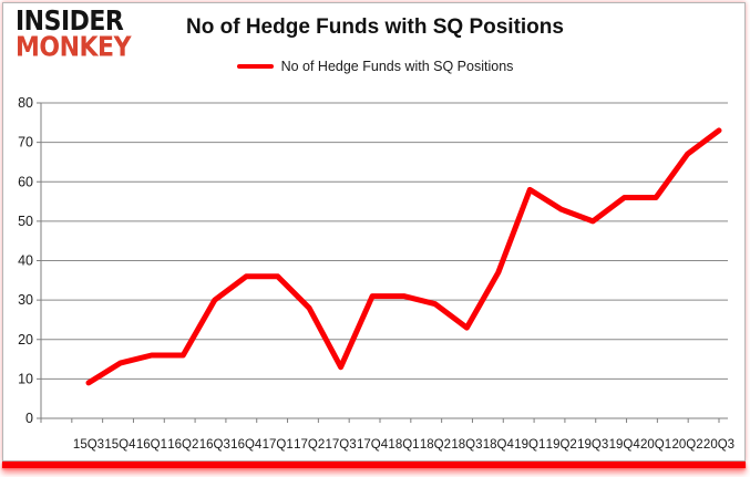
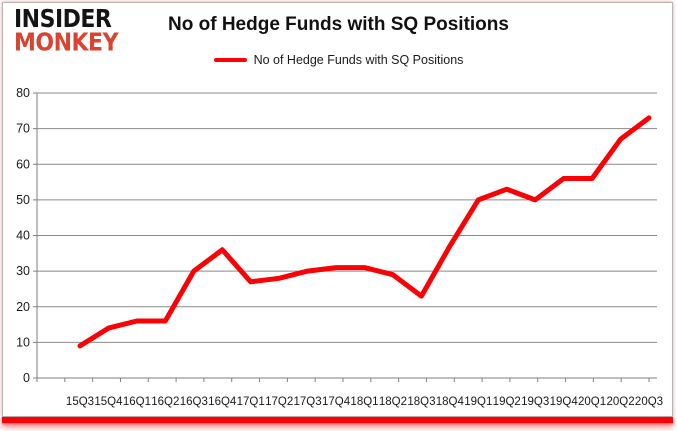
17Q1: 36 -> 27
17Q3: 13 -> 30
19Q1: 58 -> 50
